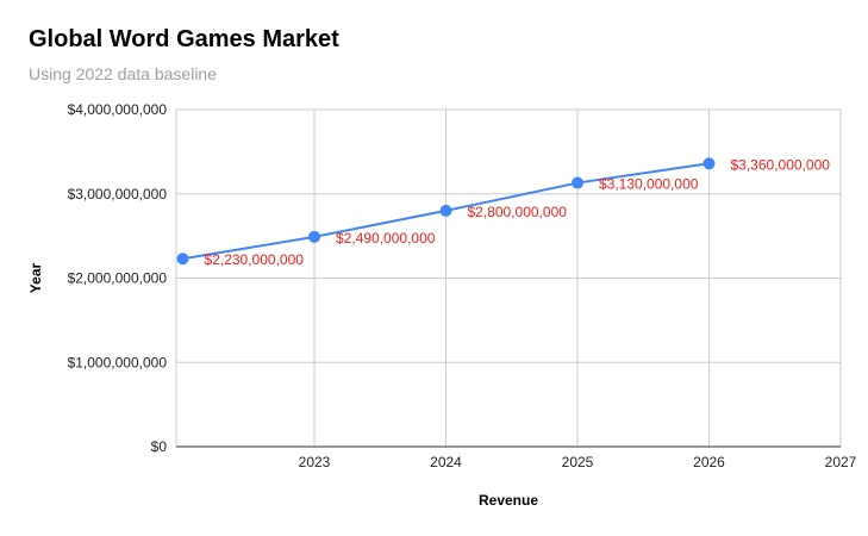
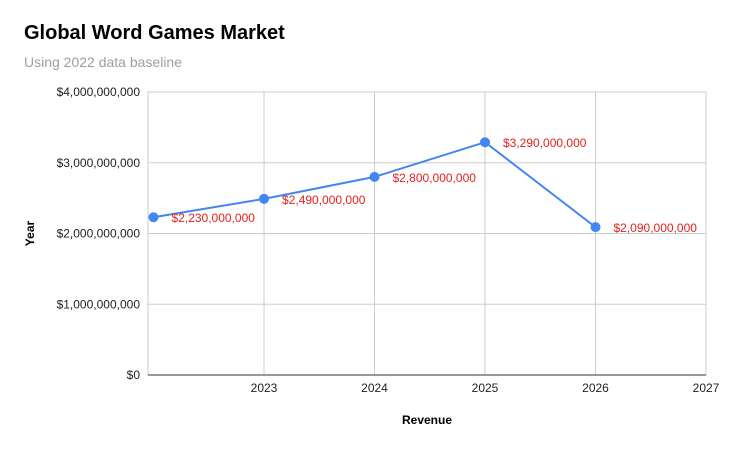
2025: $3,130,000,000 -> $3,290,000,000
2026: $3,360,000,000 -> $2,090,000,000
